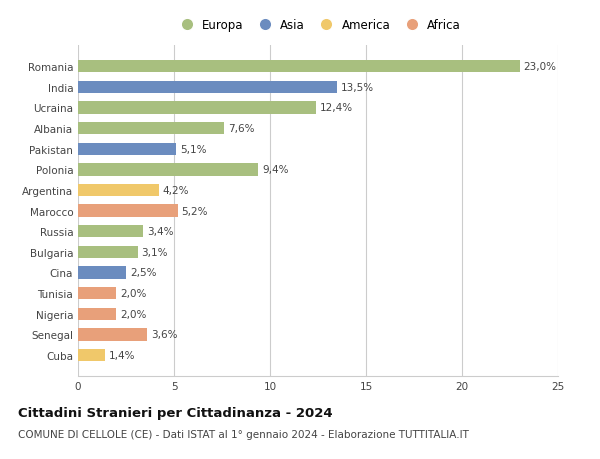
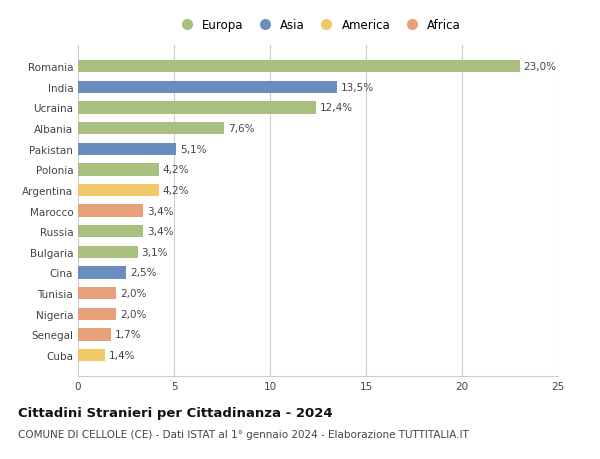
Polonia: 9,4% -> 4,2%
Marocco: 5,2% -> 3,4%
Senegal: 3,6% -> 1,7%
